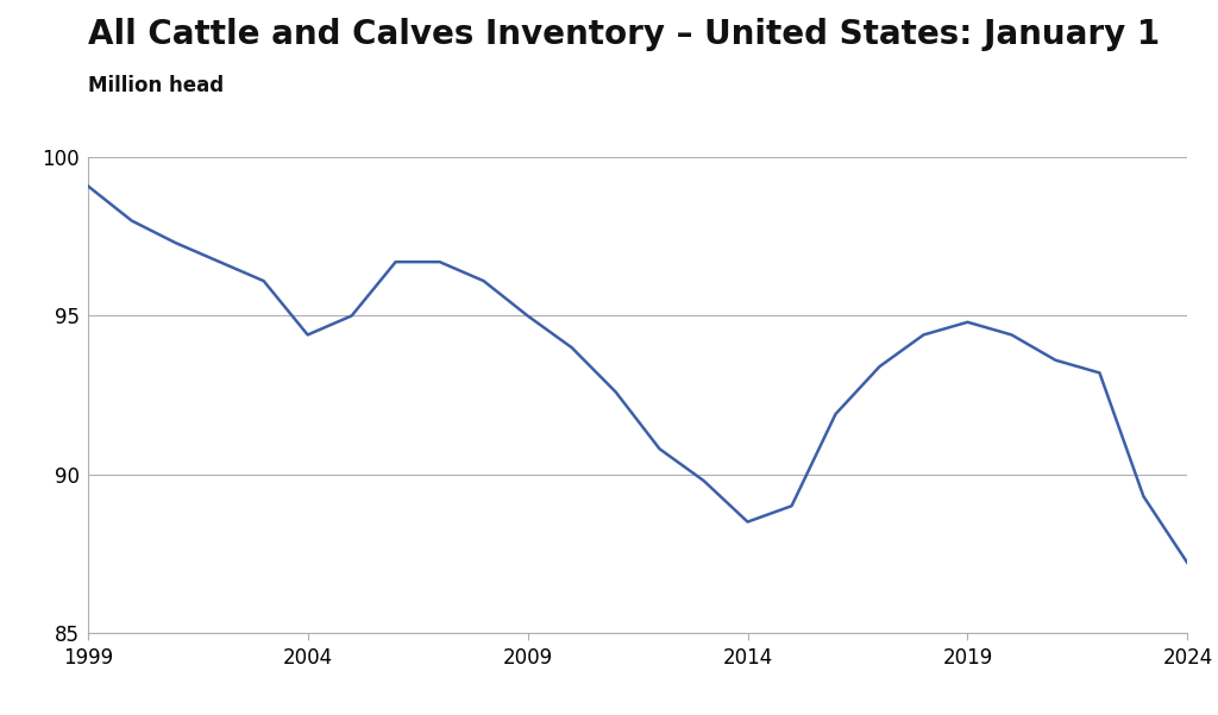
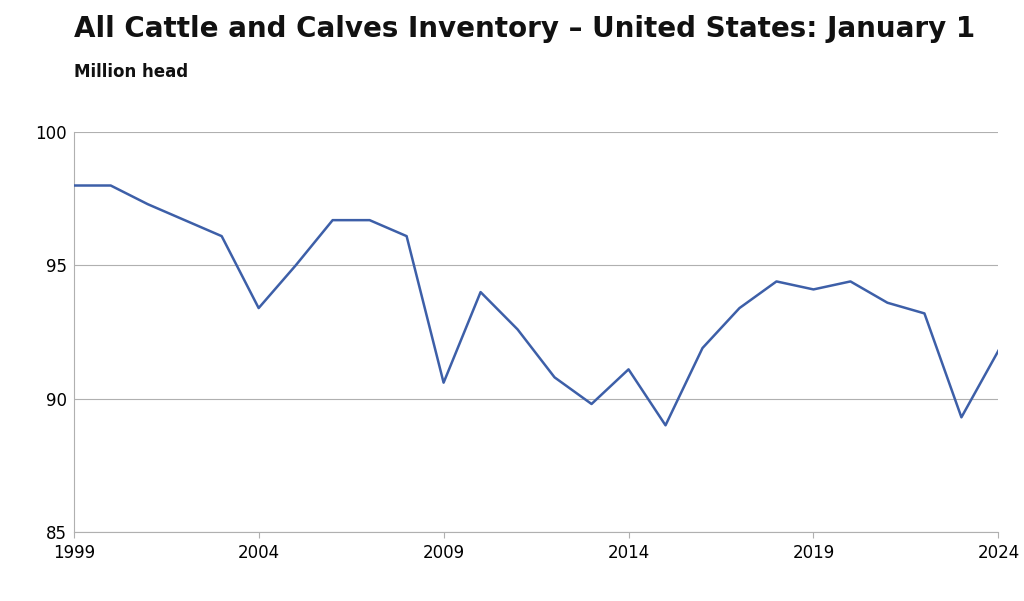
1999: 99.1 -> 98.0
2004: 94.4 -> 93.4
2009: 95.0 -> 90.6
2014: 88.5 -> 91.1
2019: 94.8 -> 94.1
2024: 87.2 -> 91.8
